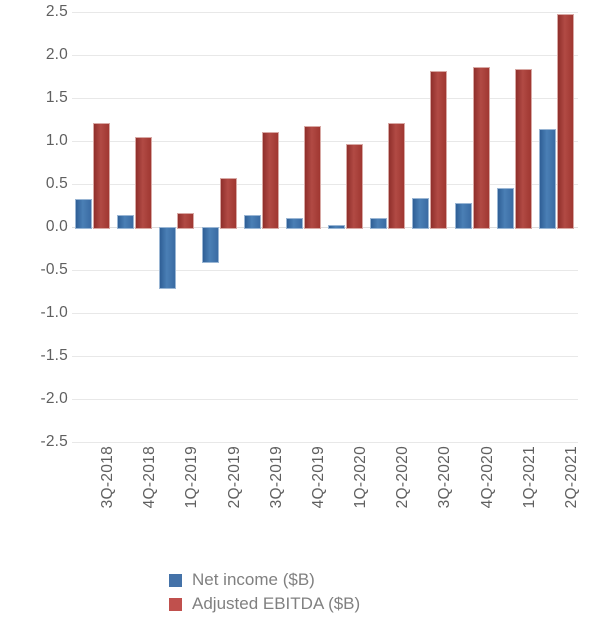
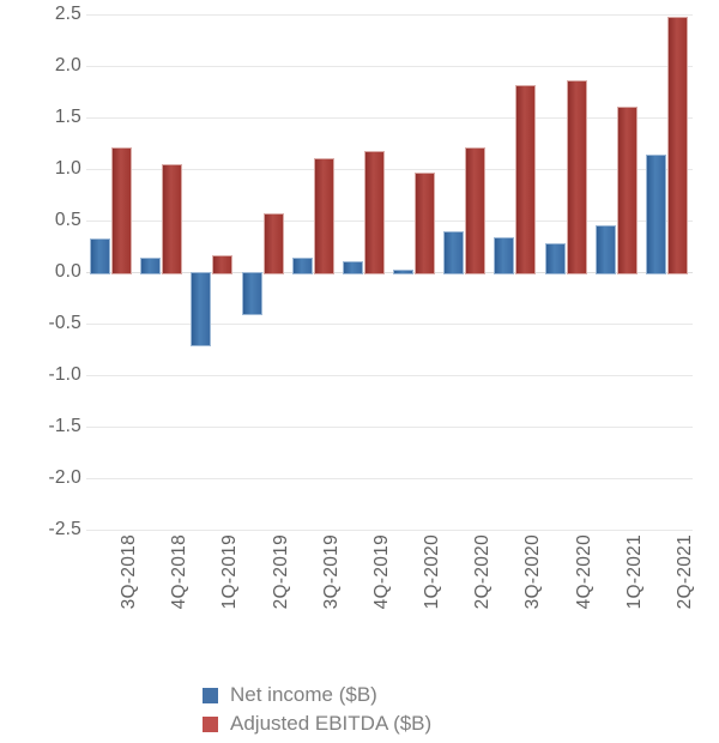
Net income ($B)/2Q-2020: 0.1 -> 0.4
Adjusted EBITDA ($B)/1Q-2021: 1.8 -> 1.6
